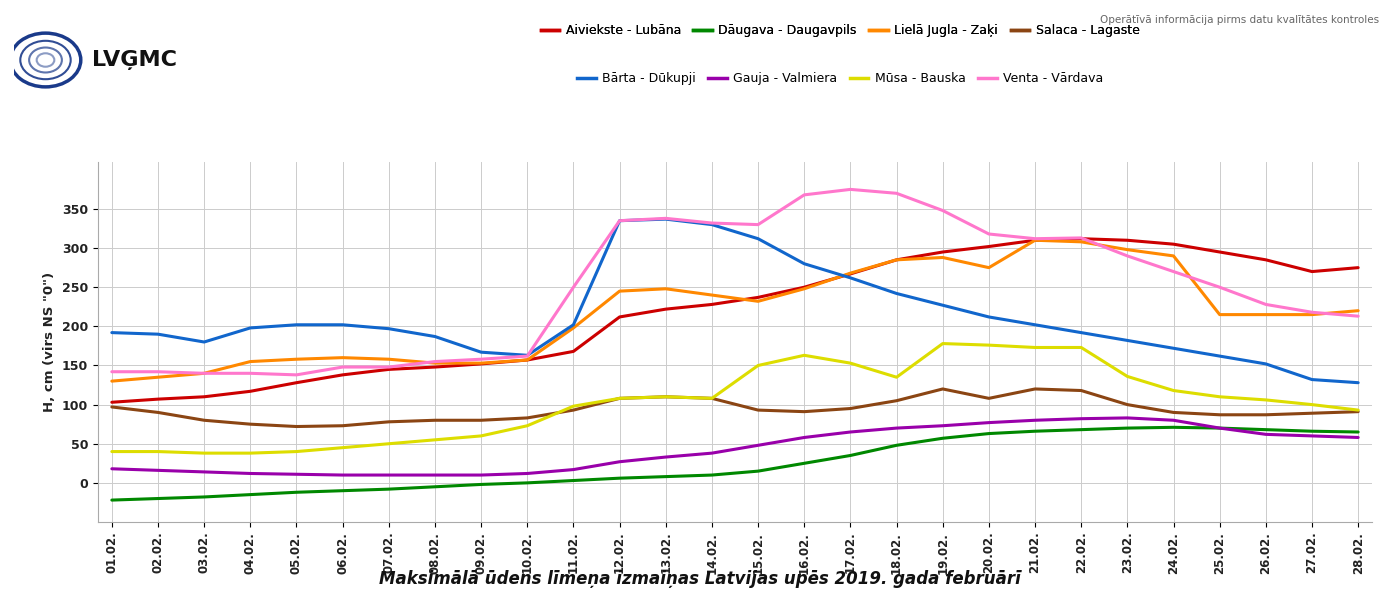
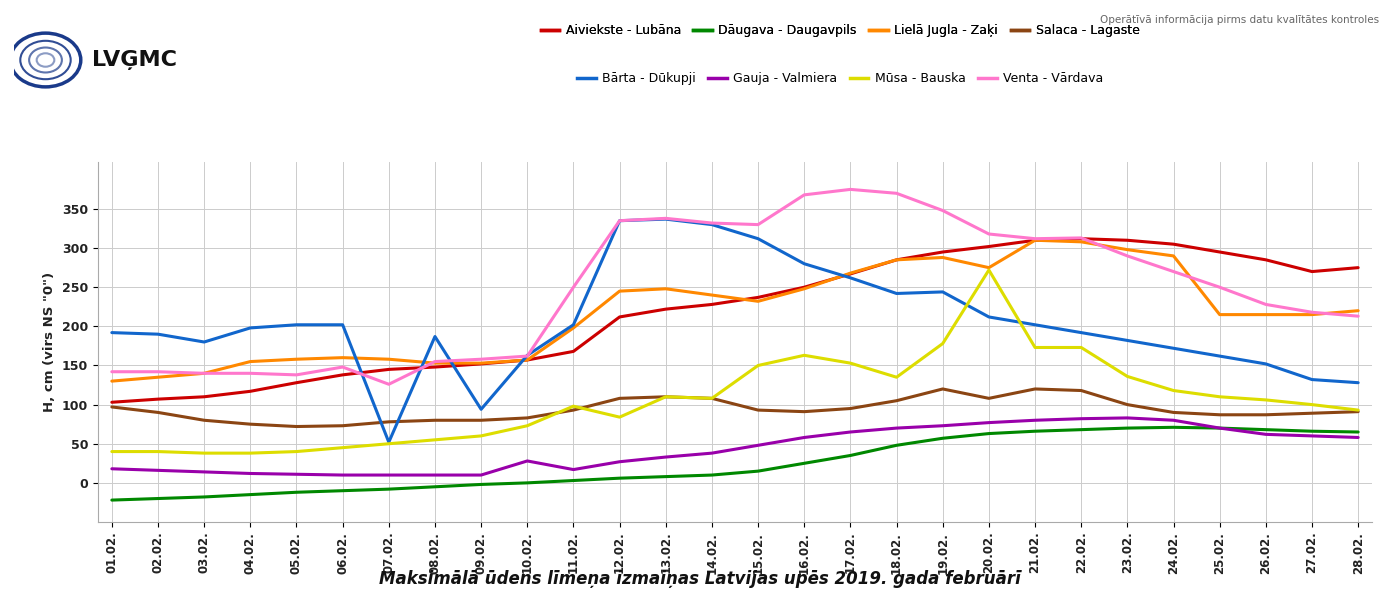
Bārta - Dūkupji/07.02.: 197 -> 52
Venta - Vārdava/07.02.: 148 -> 126
Bārta - Dūkupji/09.02.: 167 -> 94
Gauja - Valmiera/10.02.: 12 -> 28
Mūsa - Bauska/12.02.: 108 -> 84
Bārta - Dūkupji/19.02.: 227 -> 244
Mūsa - Bauska/20.02.: 176 -> 272
